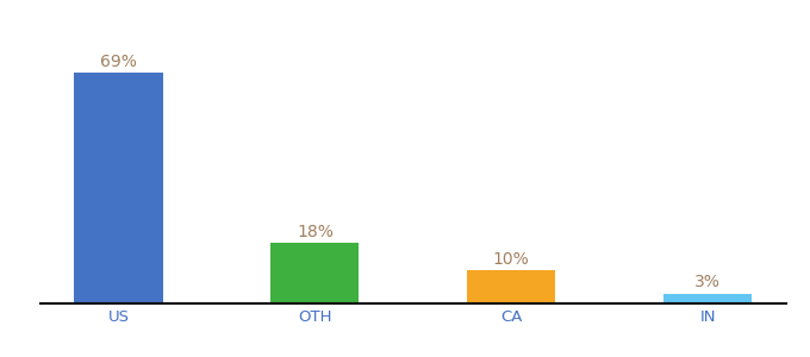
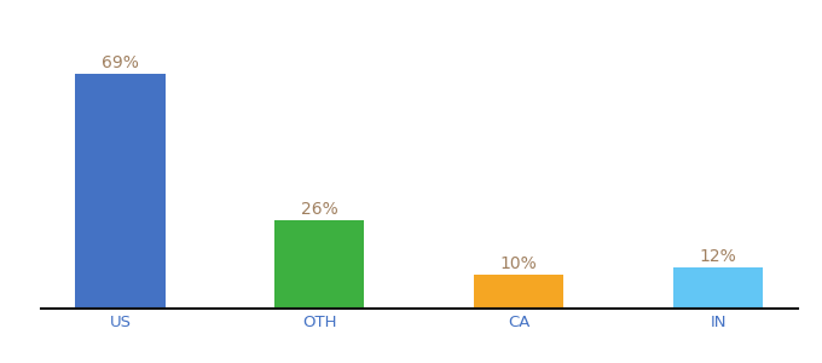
OTH: 18% -> 26%
IN: 3% -> 12%
